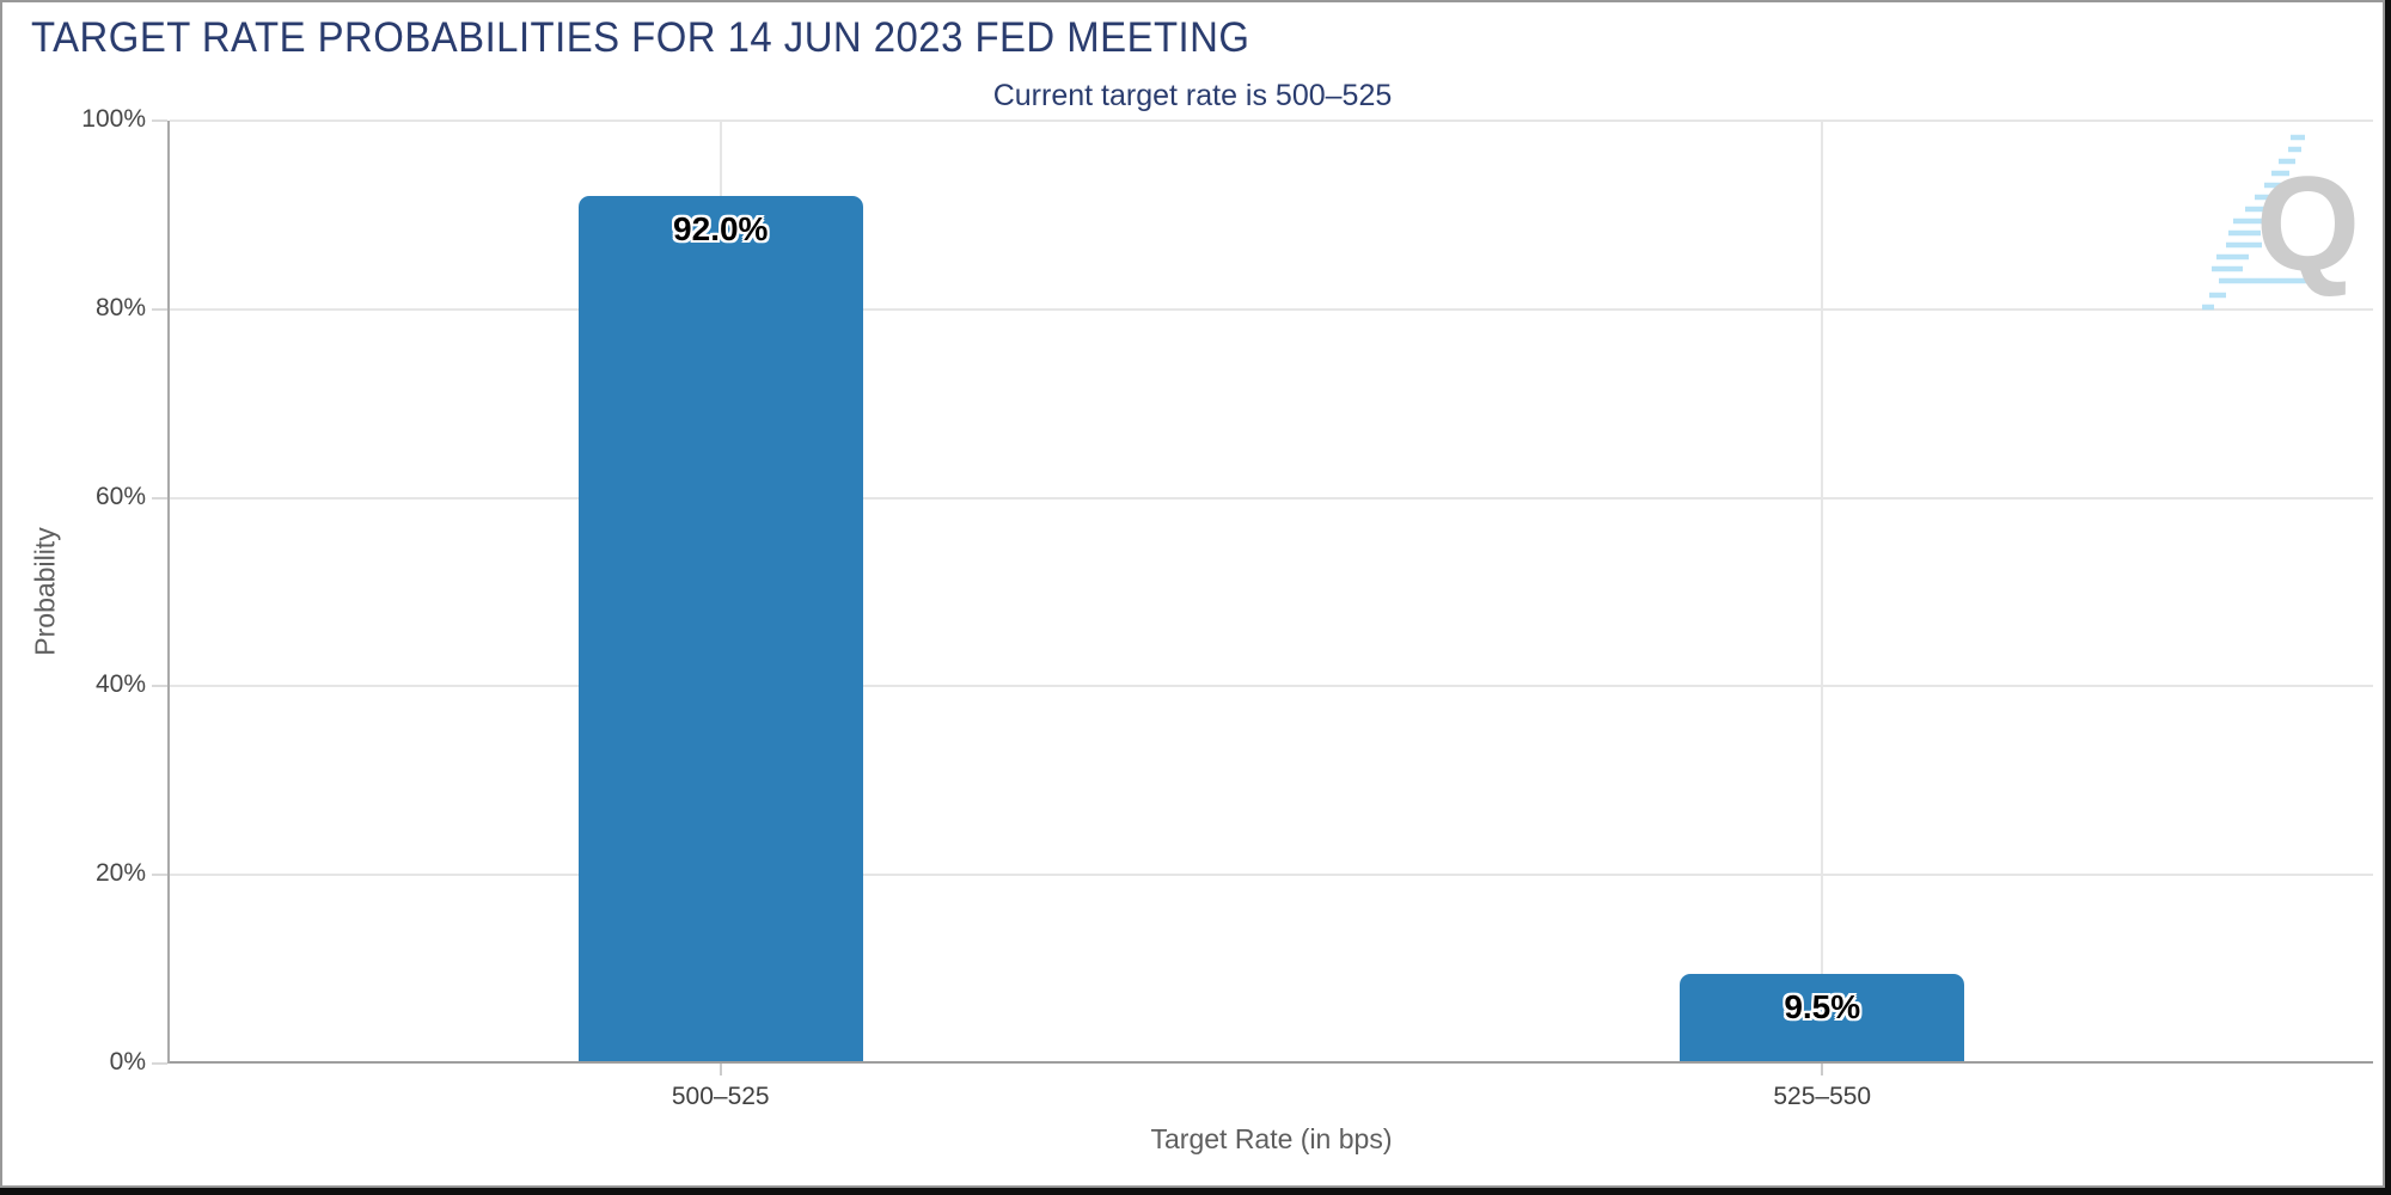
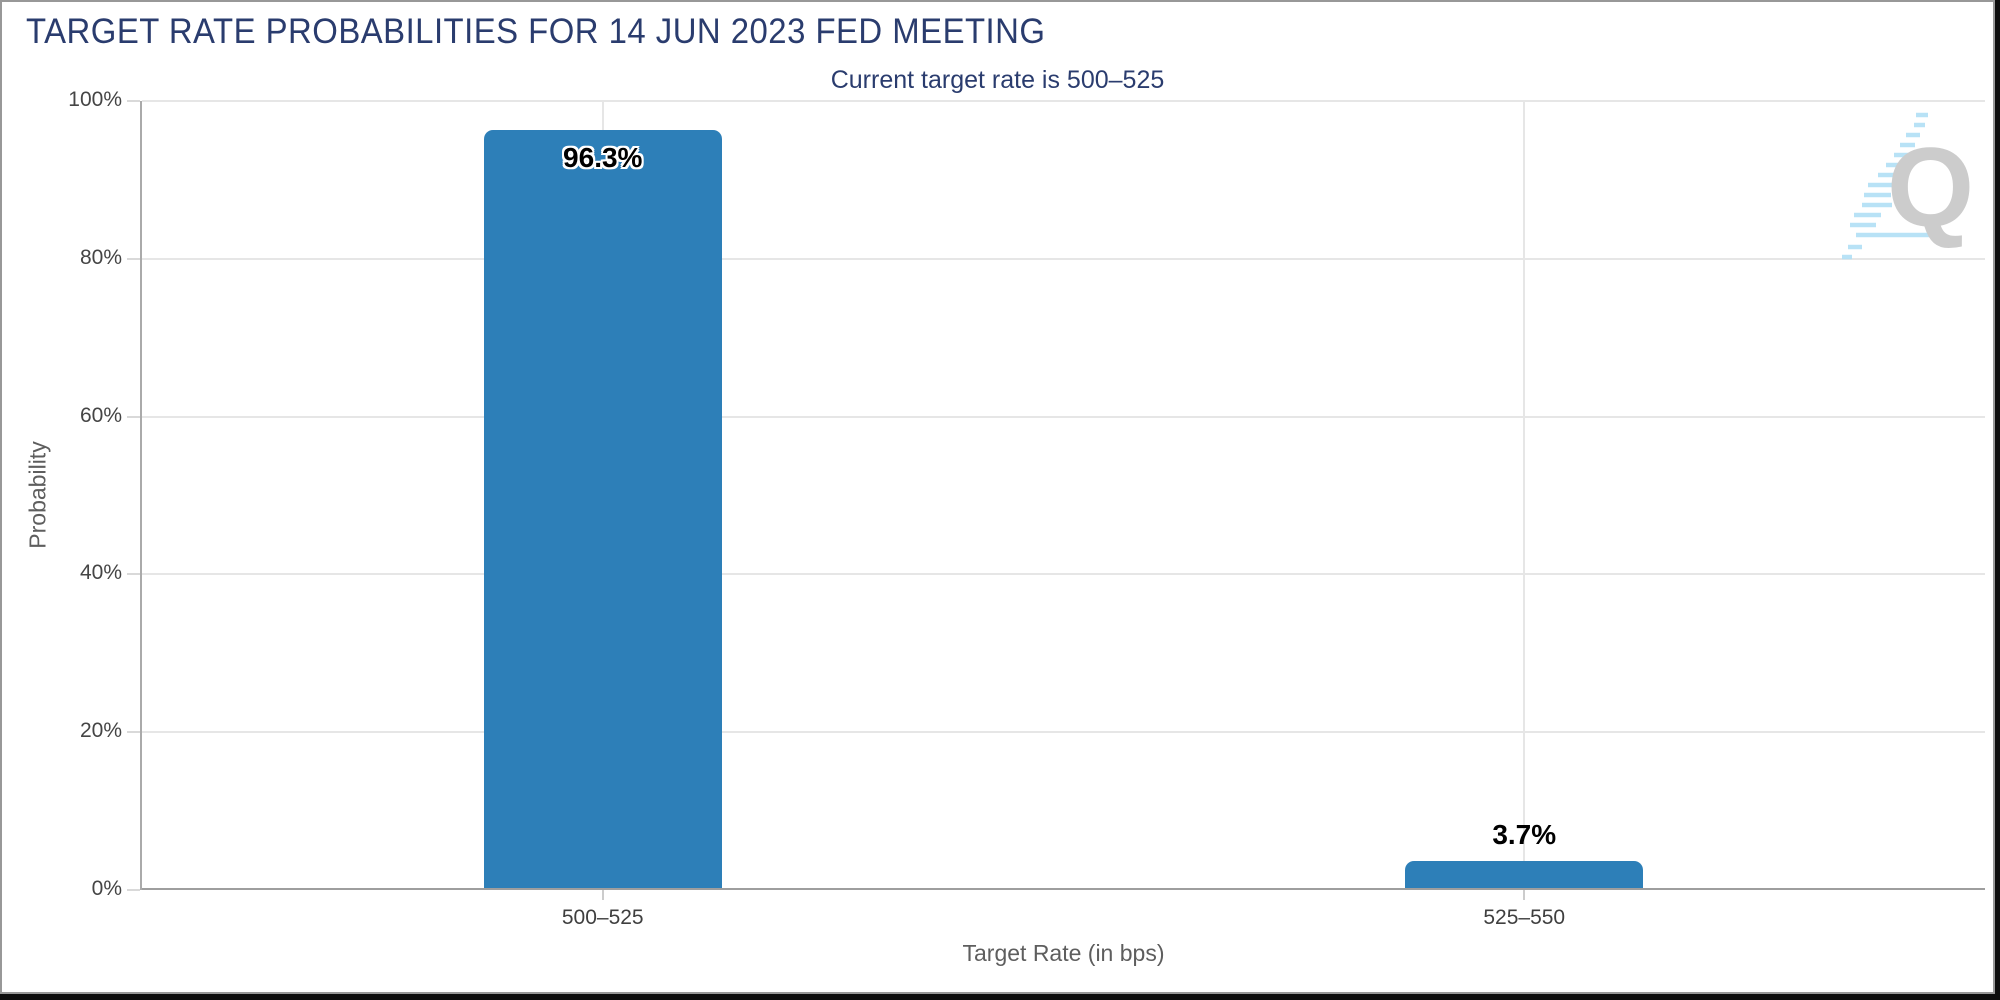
500–525: 92.0% -> 96.3%
525–550: 9.5% -> 3.7%
